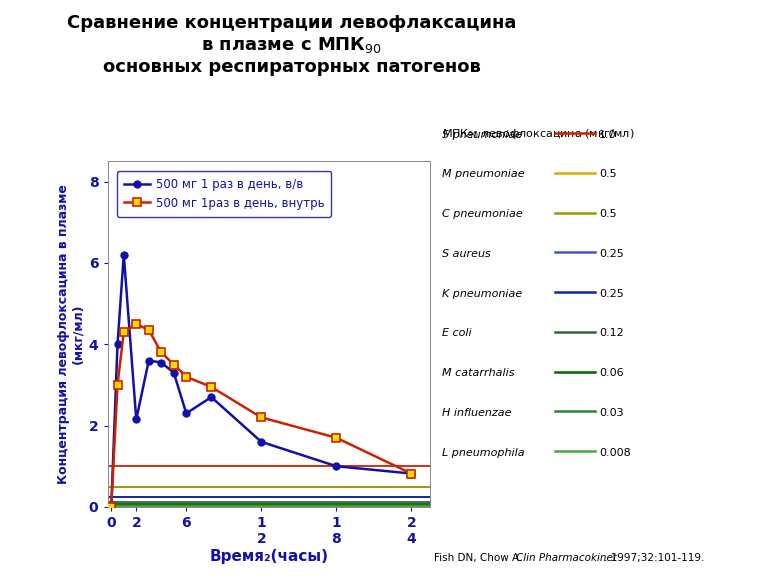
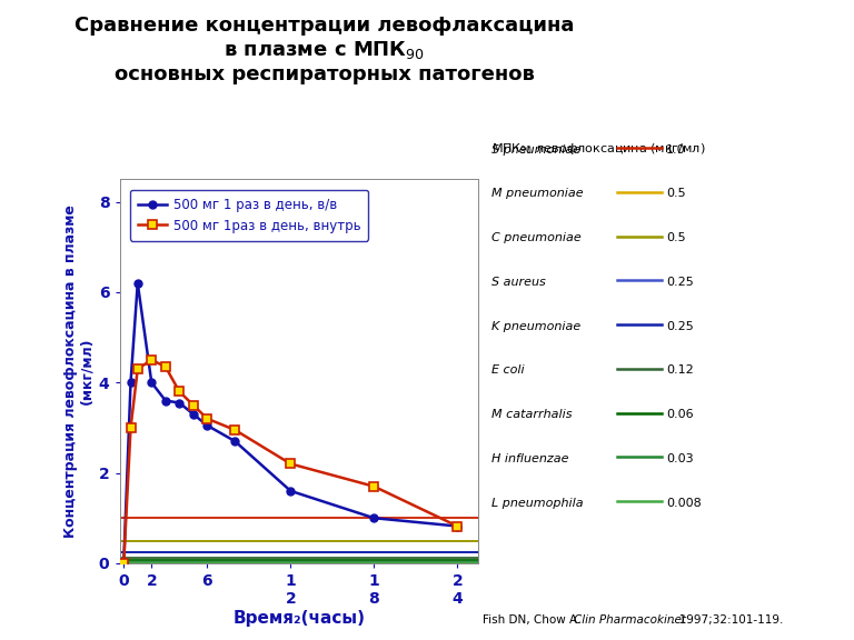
500 мг 1 раз в день, в/в/2: 2.15 -> 4.00
500 мг 1 раз в день, в/в/6: 2.30 -> 3.05
